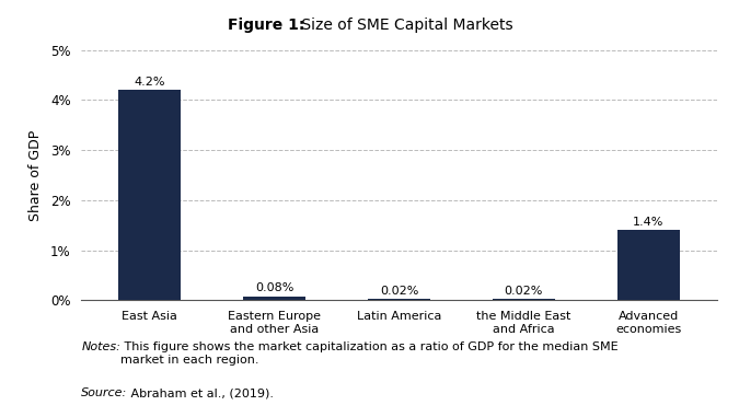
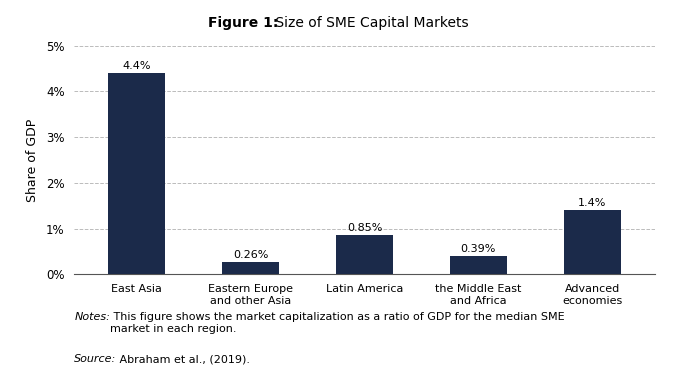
East Asia: 4.2% -> 4.4%
Eastern Europe and other Asia: 0.08% -> 0.26%
Latin America: 0.02% -> 0.85%
the Middle East and Africa: 0.02% -> 0.39%
